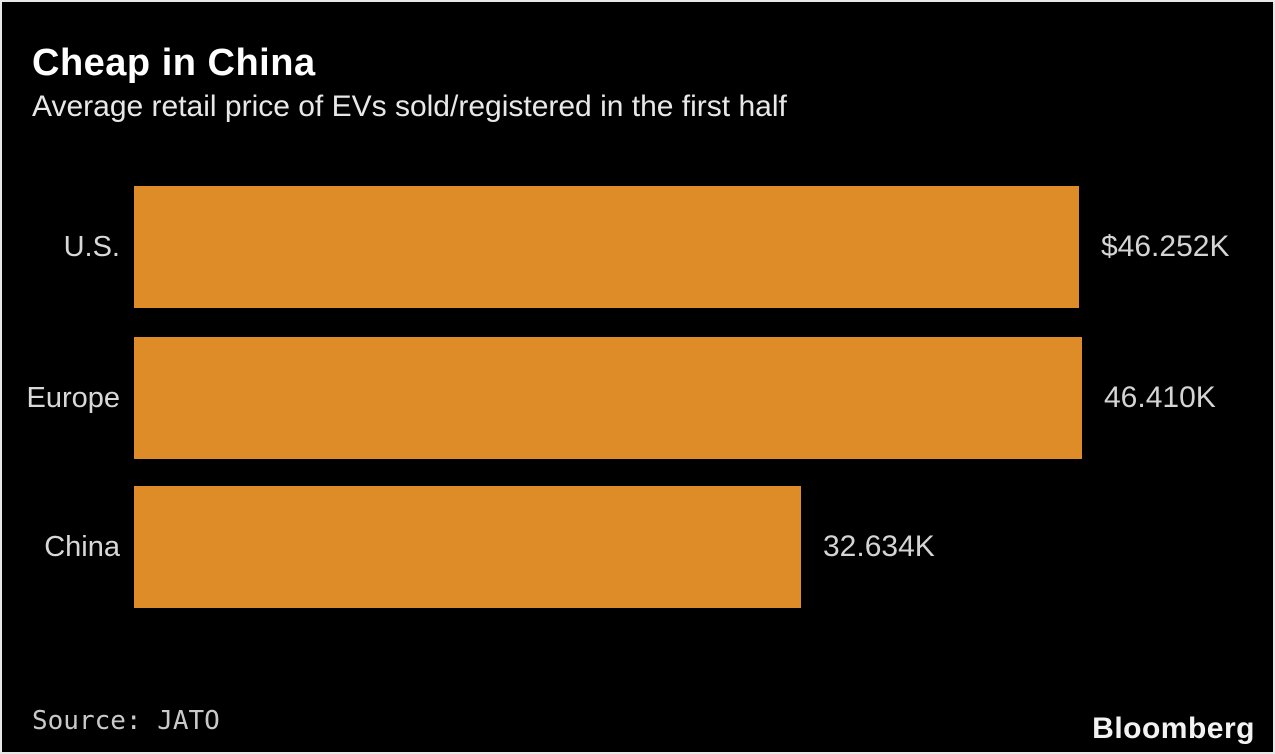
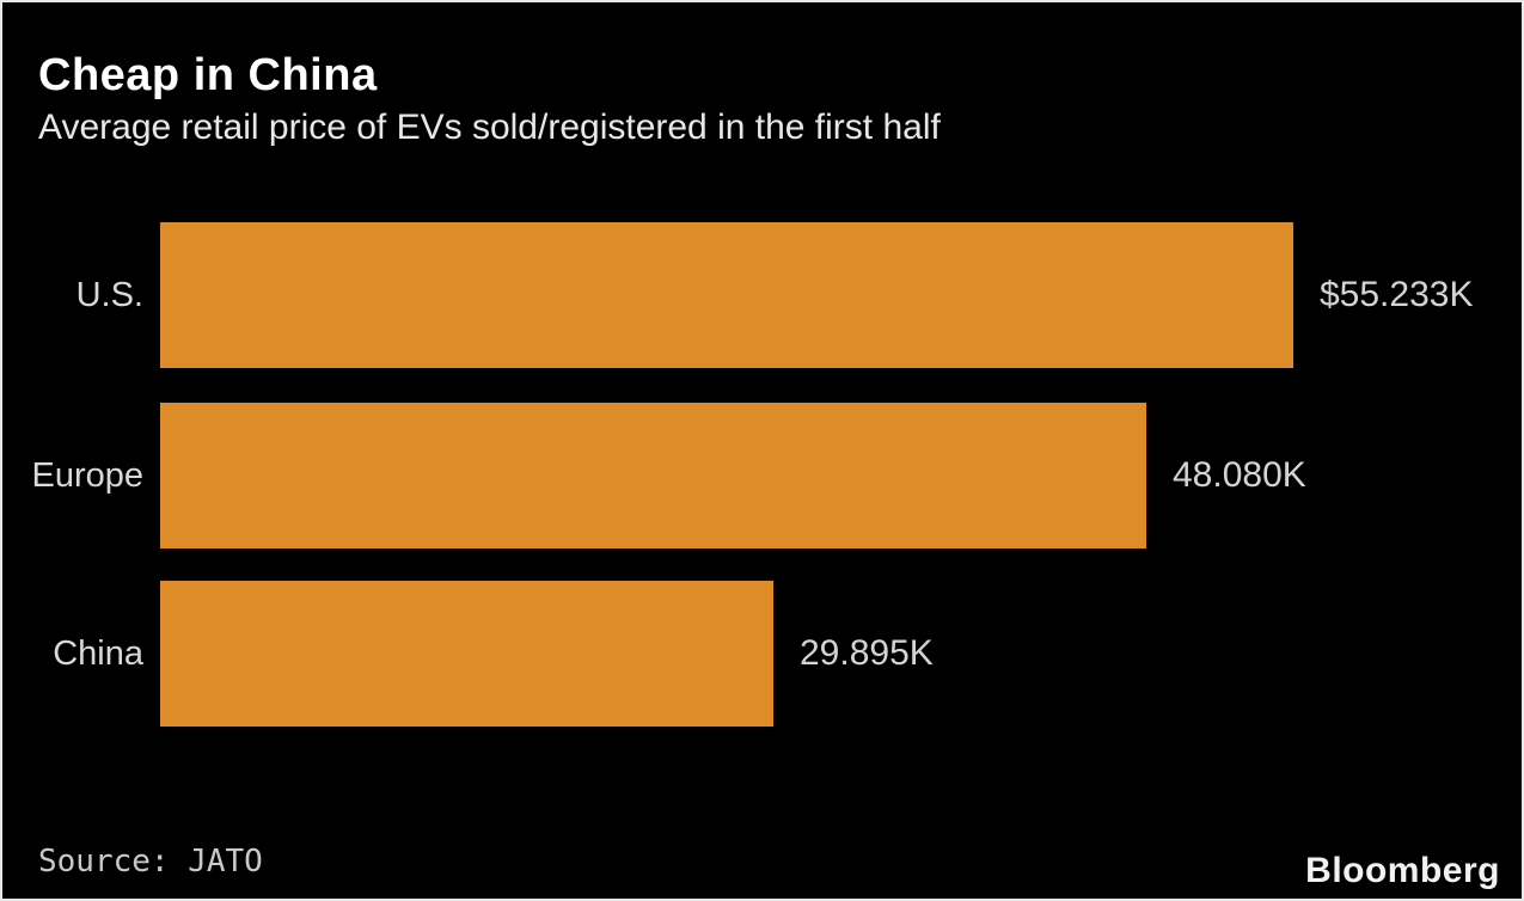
U.S.: $46.252K -> $55.233K
Europe: 46.410K -> 48.080K
China: 32.634K -> 29.895K
